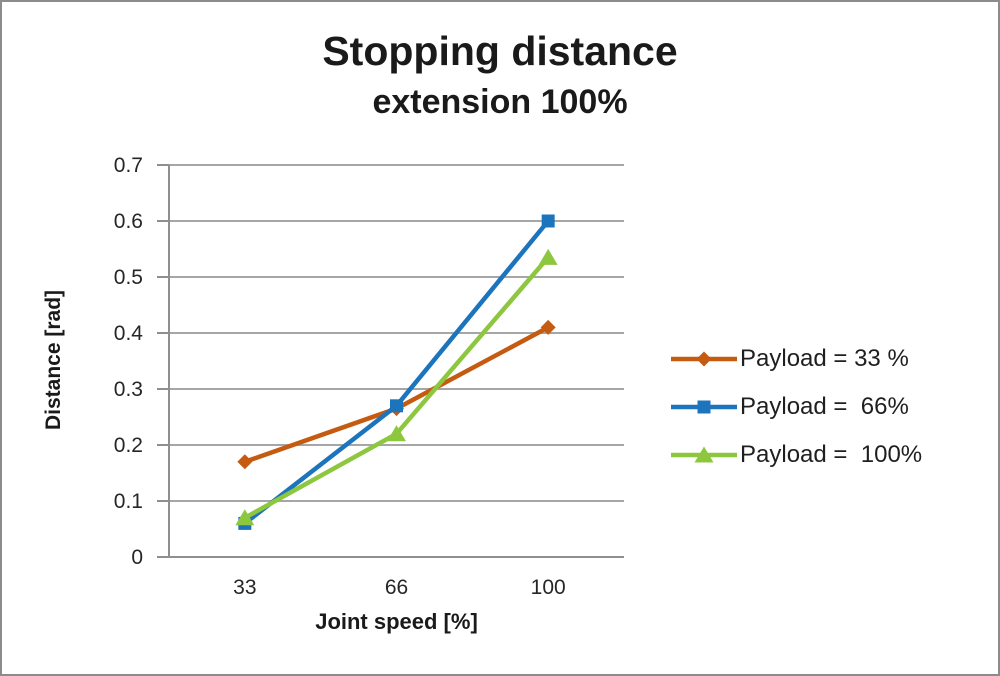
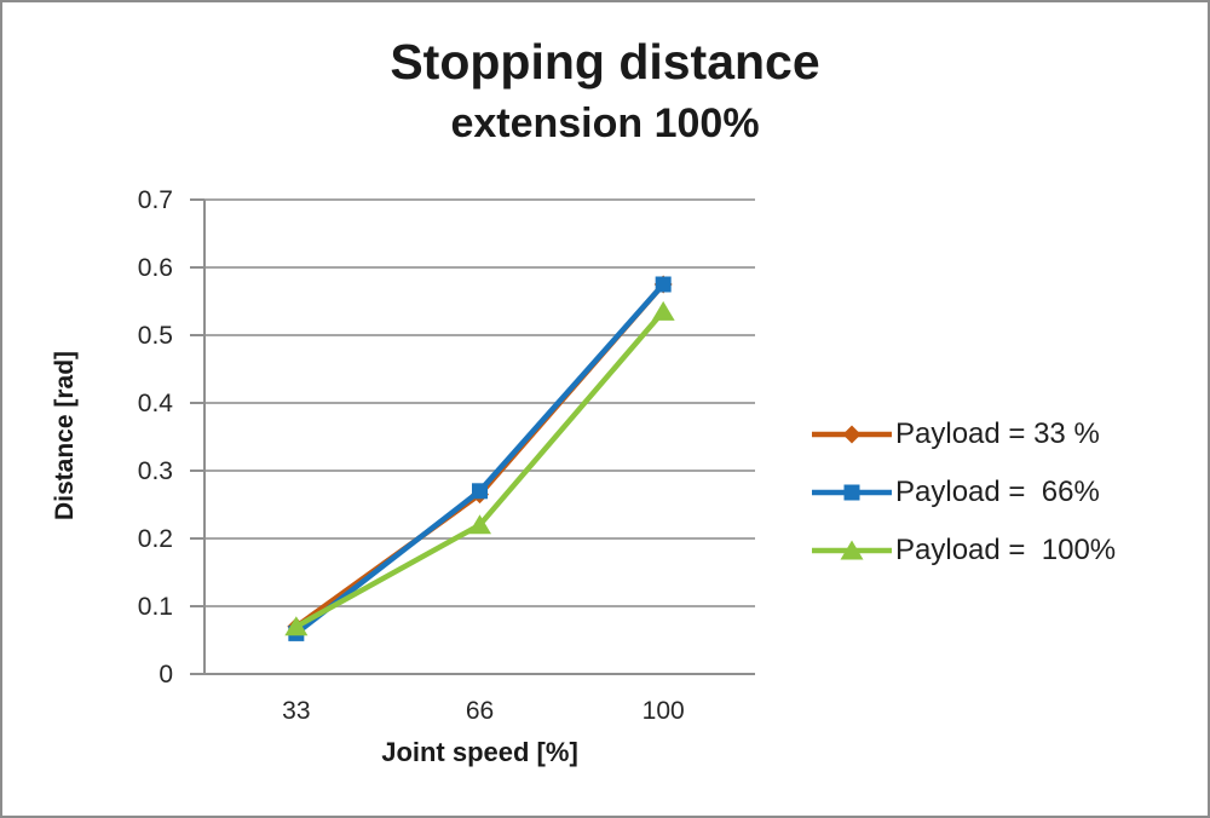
Payload = 33 %/33: 0.17 -> 0.07
Payload = 33 %/100: 0.41 -> 0.57
Payload = 66%/100: 0.60 -> 0.57
